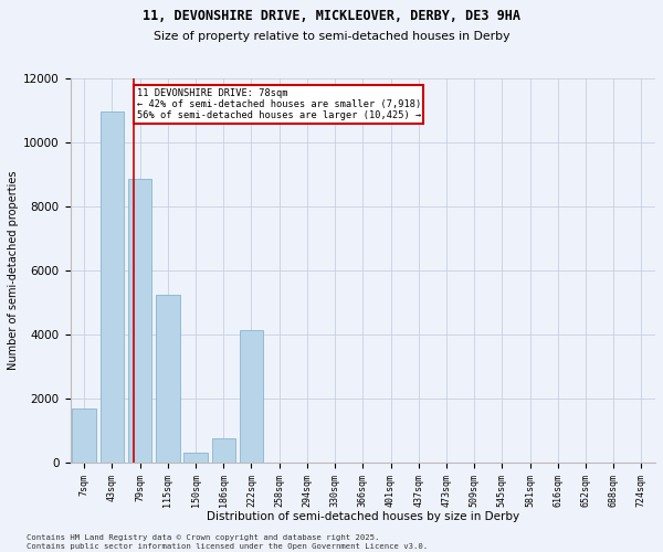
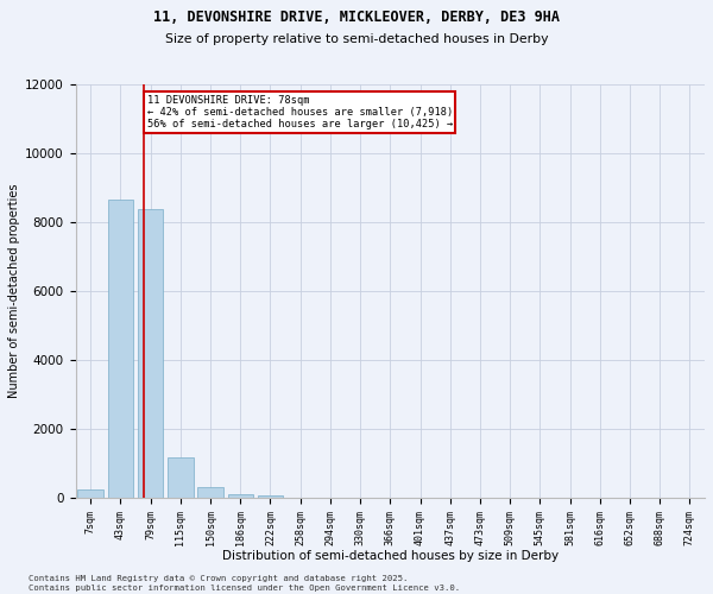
7sqm: 1700 -> 230
43sqm: 10950 -> 8650
79sqm: 8850 -> 8380
115sqm: 5250 -> 1180
186sqm: 750 -> 110
222sqm: 4150 -> 60
